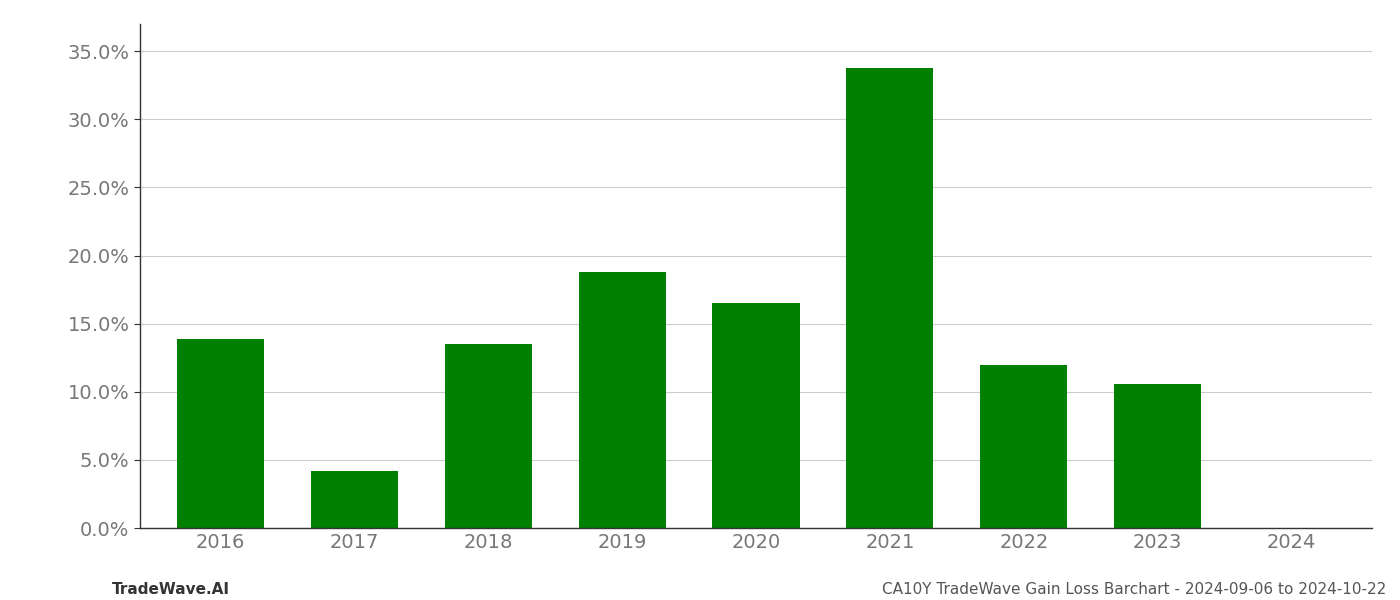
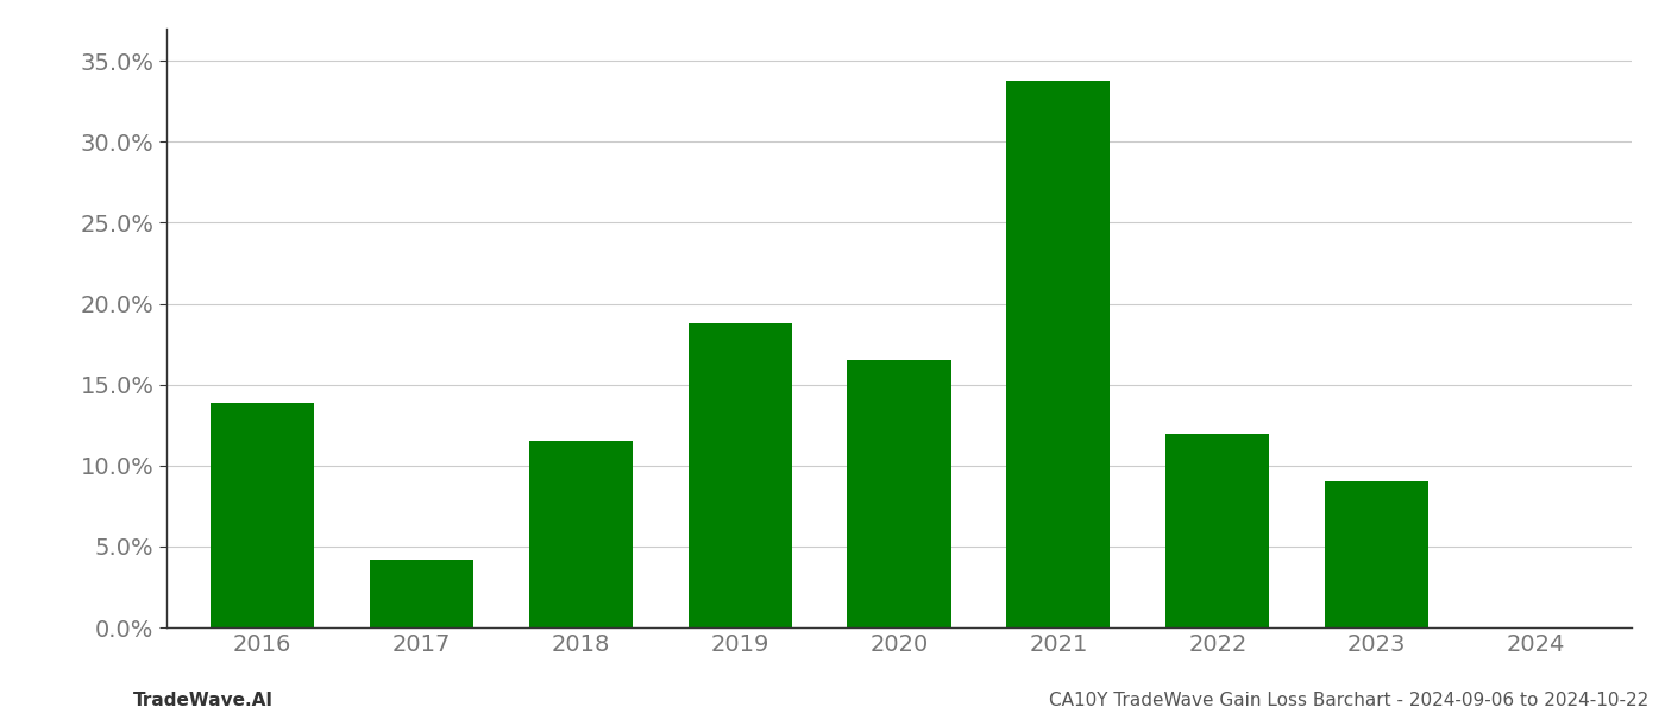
2018: 13.5% -> 11.5%
2023: 10.6% -> 9.0%
